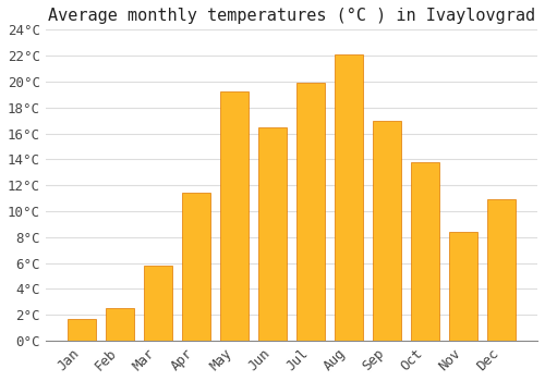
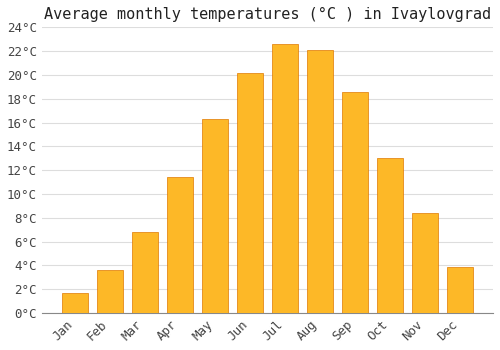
Feb: 2.5°C -> 3.6°C
Mar: 5.8°C -> 6.8°C
May: 19.2°C -> 16.3°C
Jun: 16.5°C -> 20.2°C
Jul: 19.9°C -> 22.6°C
Sep: 17.0°C -> 18.6°C
Oct: 13.8°C -> 13.0°C
Dec: 10.9°C -> 3.9°C
